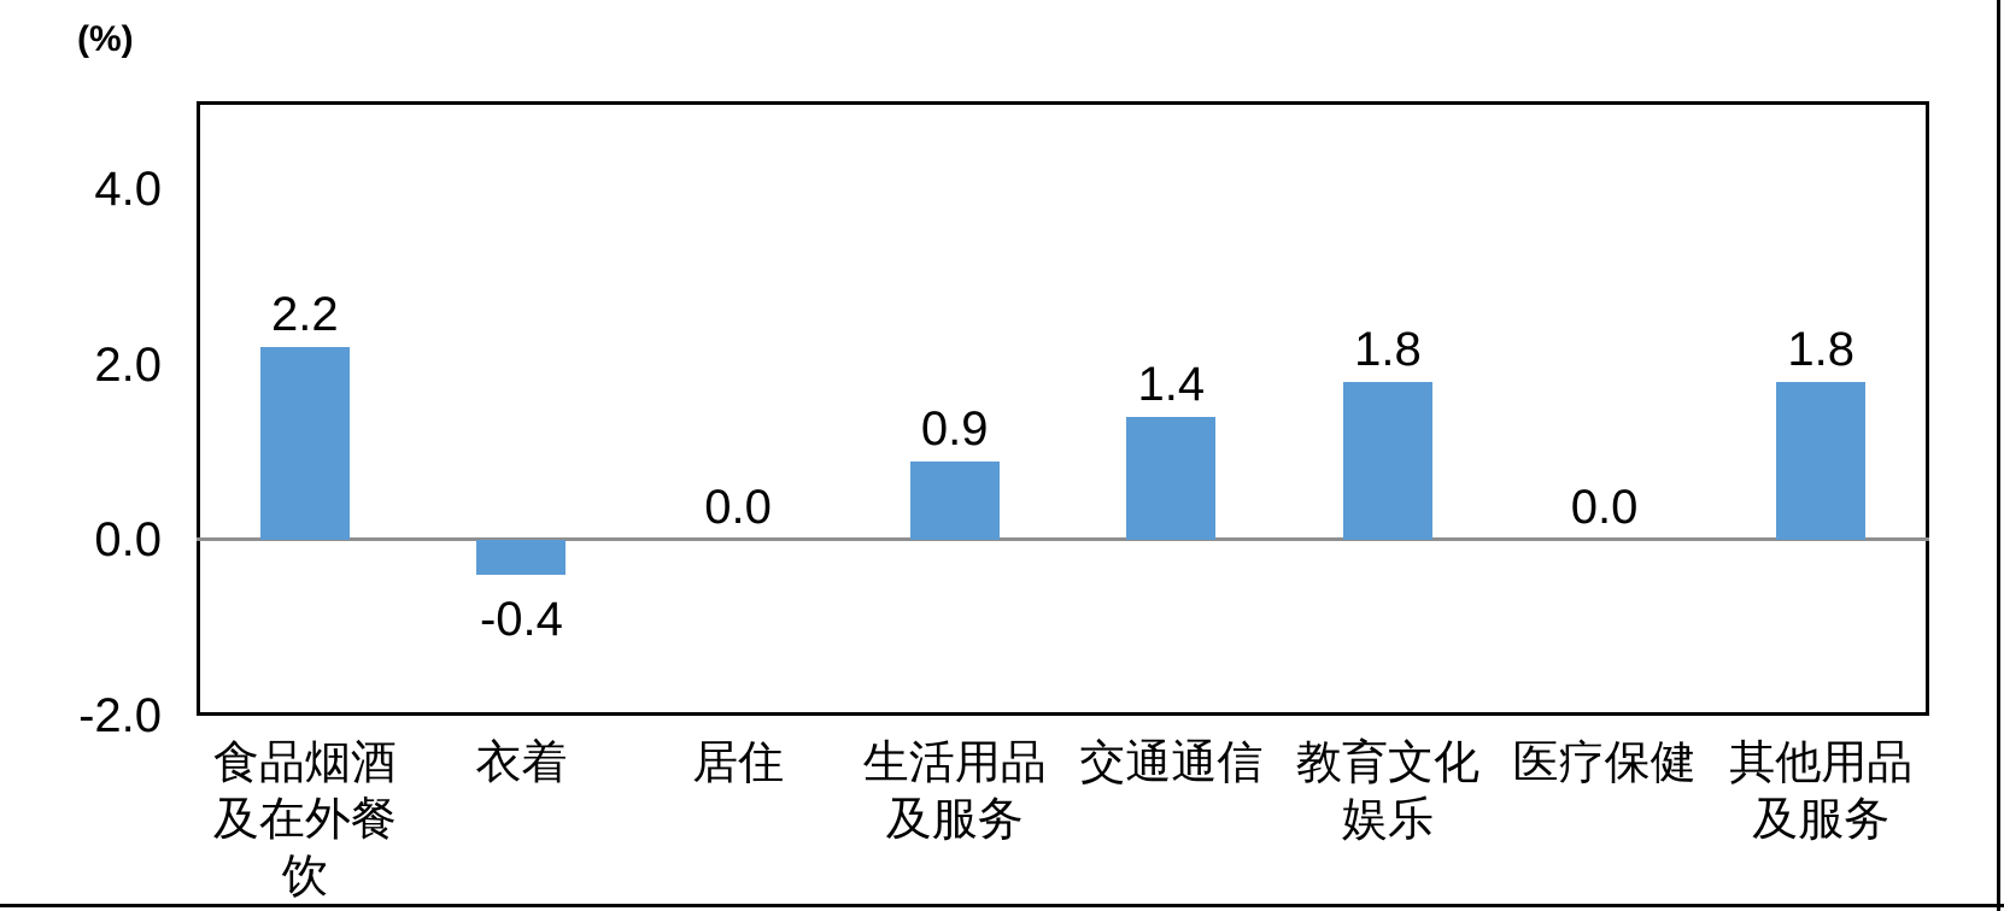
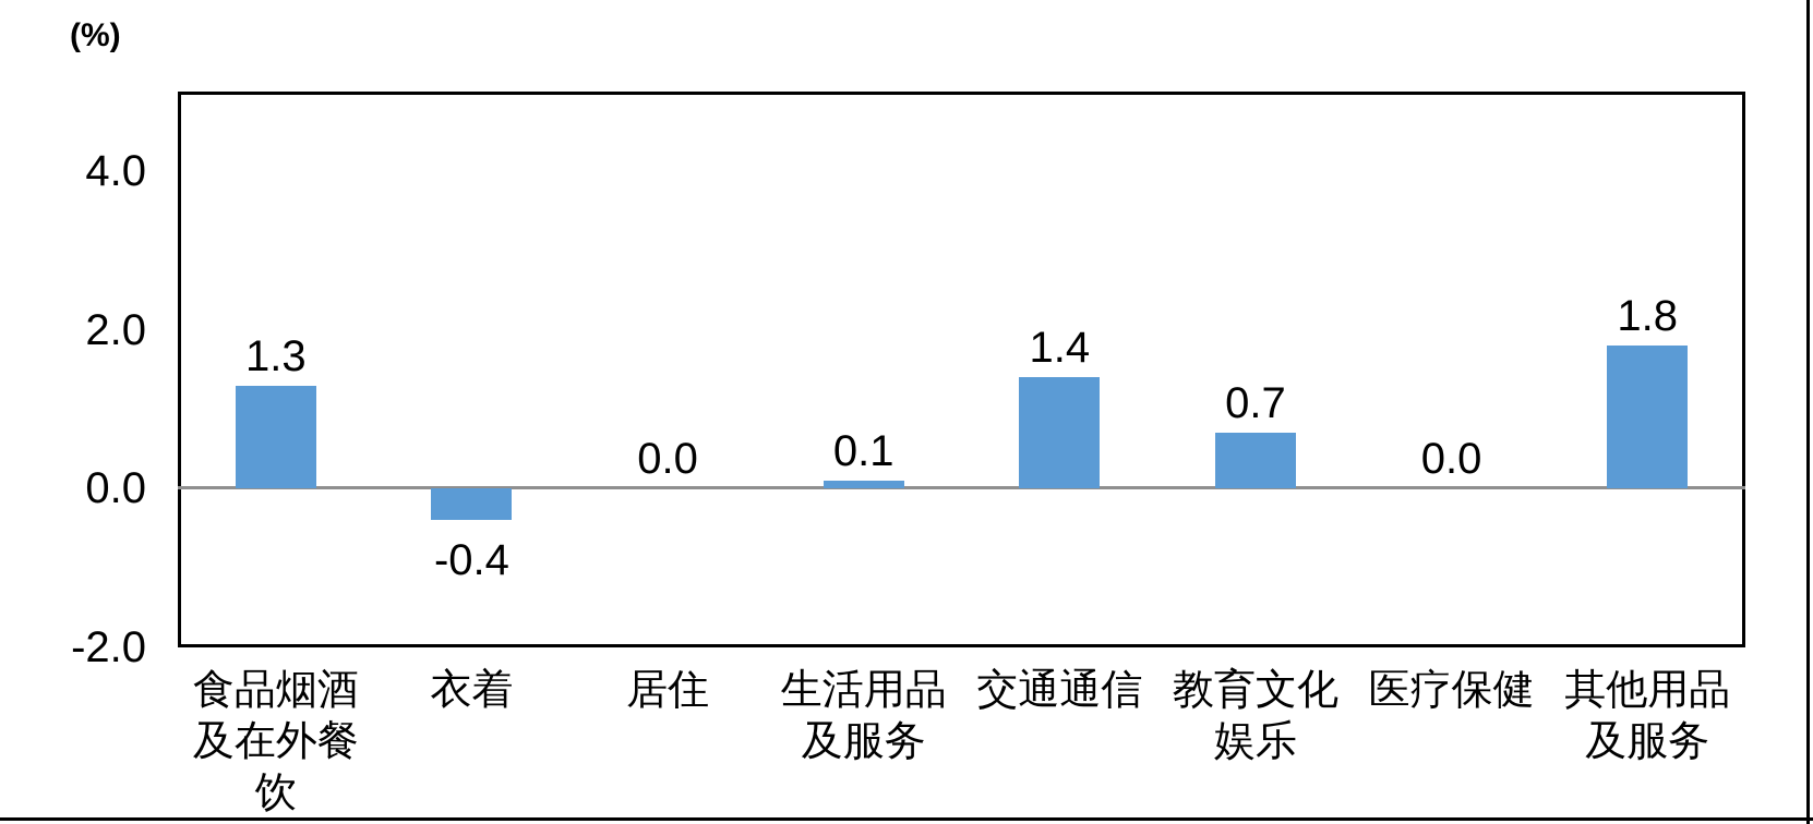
食品烟酒 及在外餐 饮: 2.2 -> 1.3
生活用品 及服务: 0.9 -> 0.1
教育文化 娱乐: 1.8 -> 0.7
